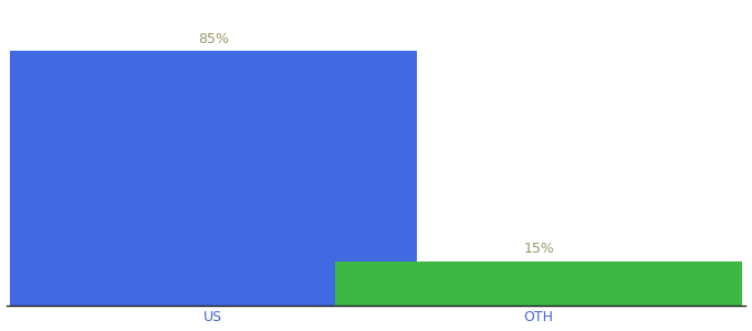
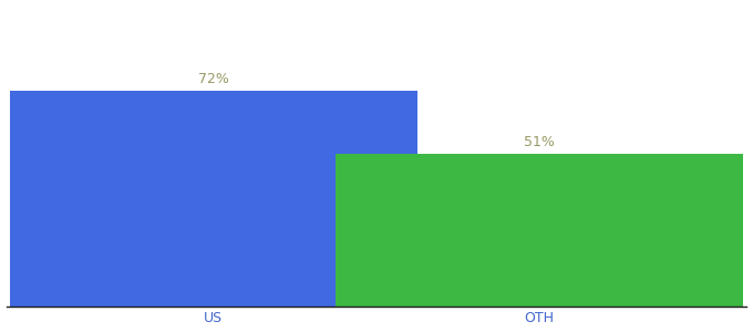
US: 85% -> 72%
OTH: 15% -> 51%
